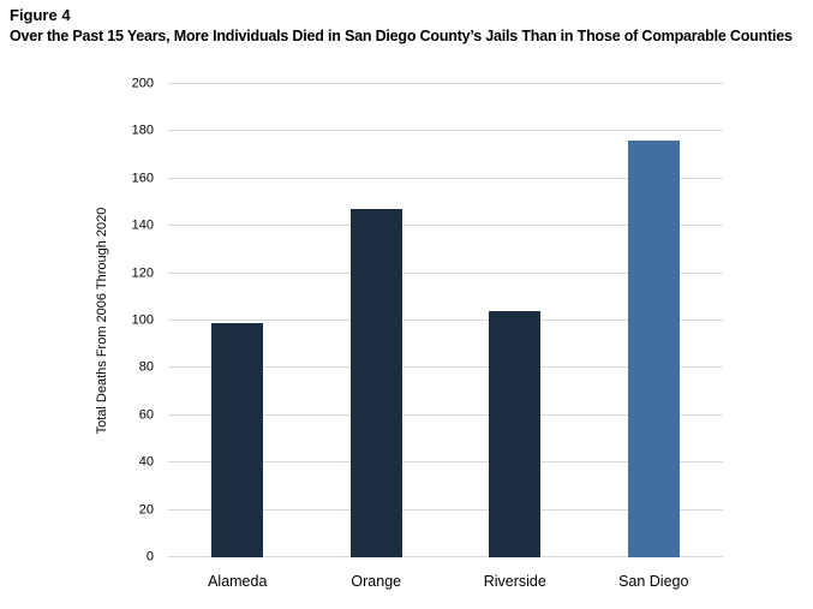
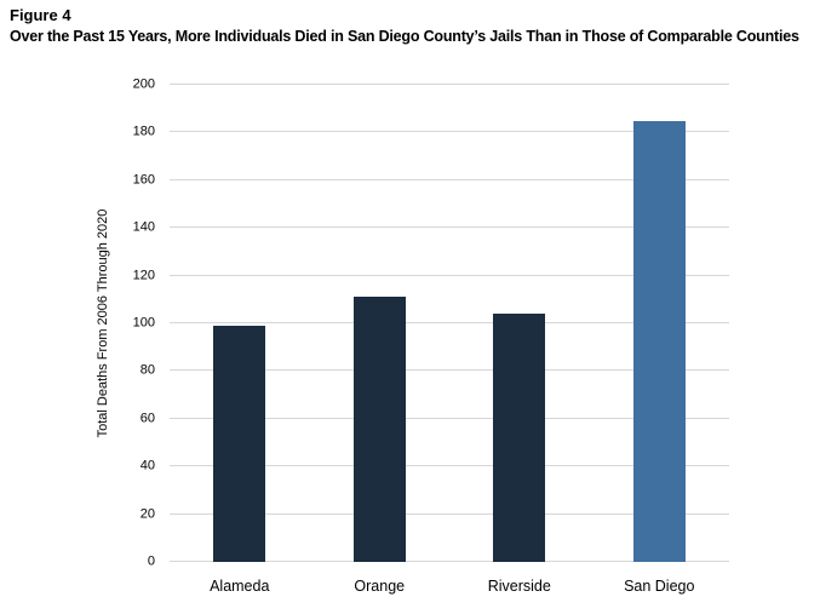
Orange: 147 -> 111
San Diego: 176 -> 185
